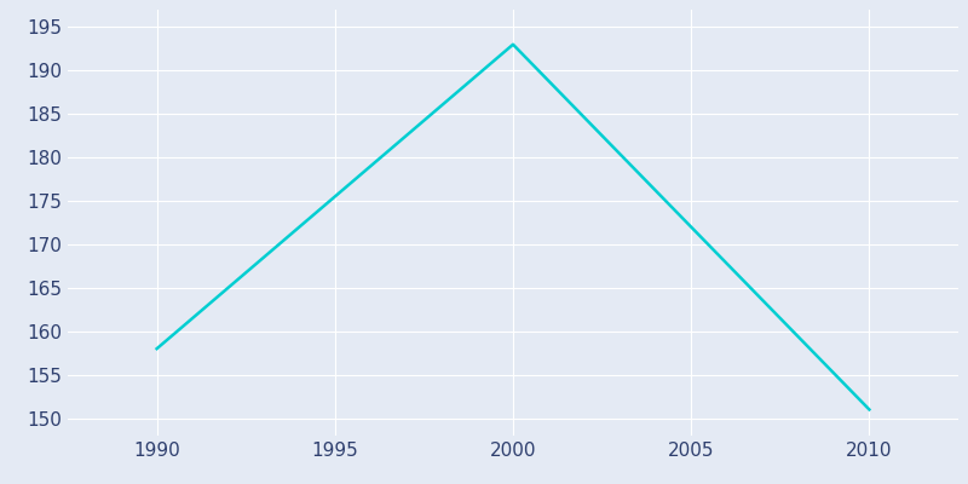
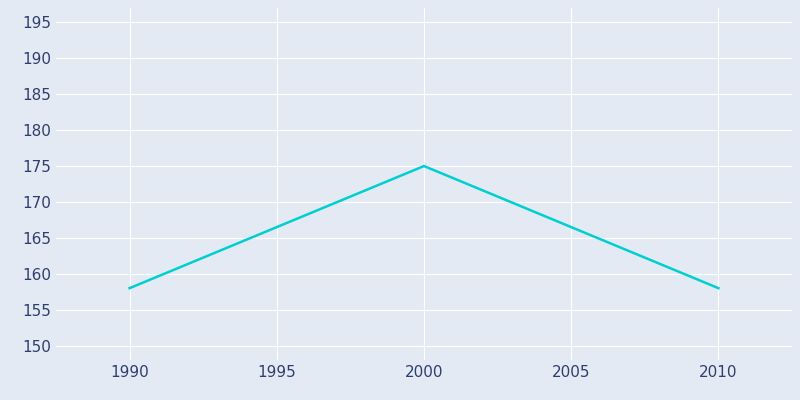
2000: 193 -> 175
2010: 151 -> 158
